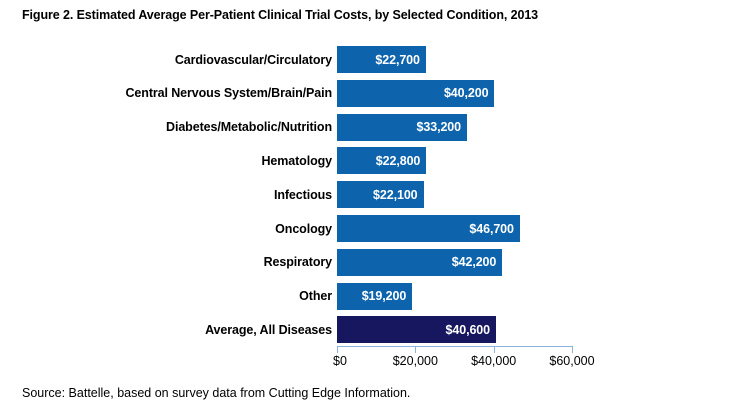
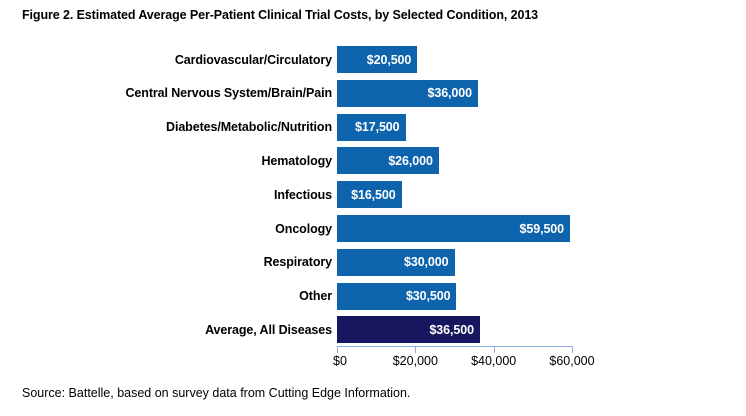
Cardiovascular/Circulatory: $22,700 -> $20,500
Central Nervous System/Brain/Pain: $40,200 -> $36,000
Diabetes/Metabolic/Nutrition: $33,200 -> $17,500
Hematology: $22,800 -> $26,000
Infectious: $22,100 -> $16,500
Oncology: $46,700 -> $59,500
Respiratory: $42,200 -> $30,000
Other: $19,200 -> $30,500
Average, All Diseases: $40,600 -> $36,500
